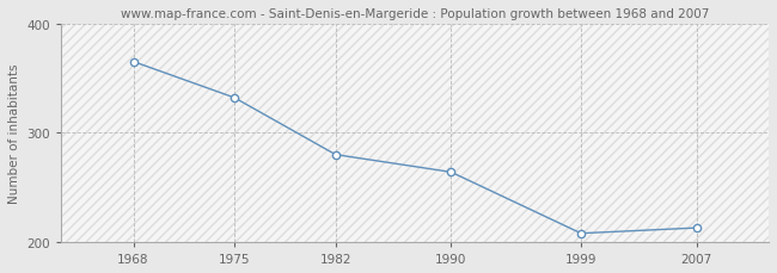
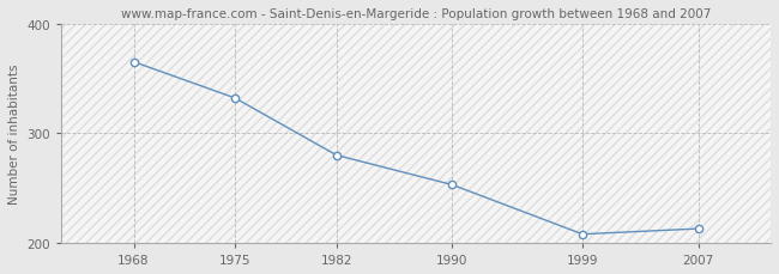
1990: 264 -> 253
